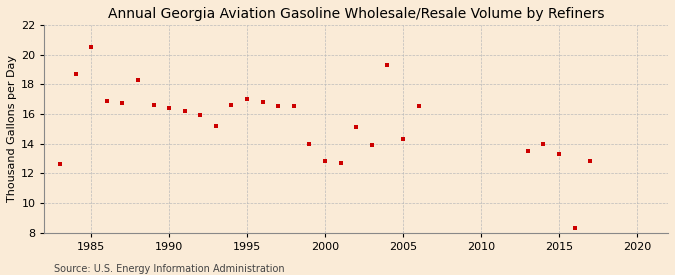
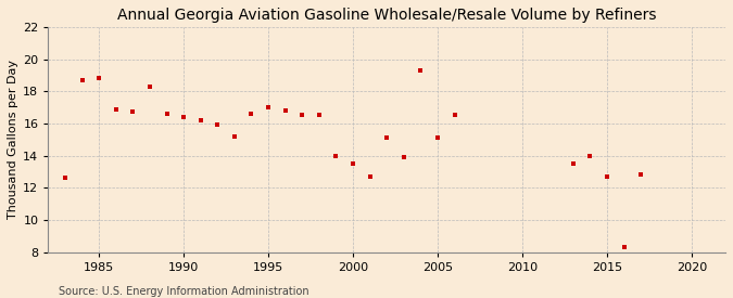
1985: 20.5 -> 18.8
2000: 12.8 -> 13.5
2005: 14.3 -> 15.1
2015: 13.3 -> 12.7
